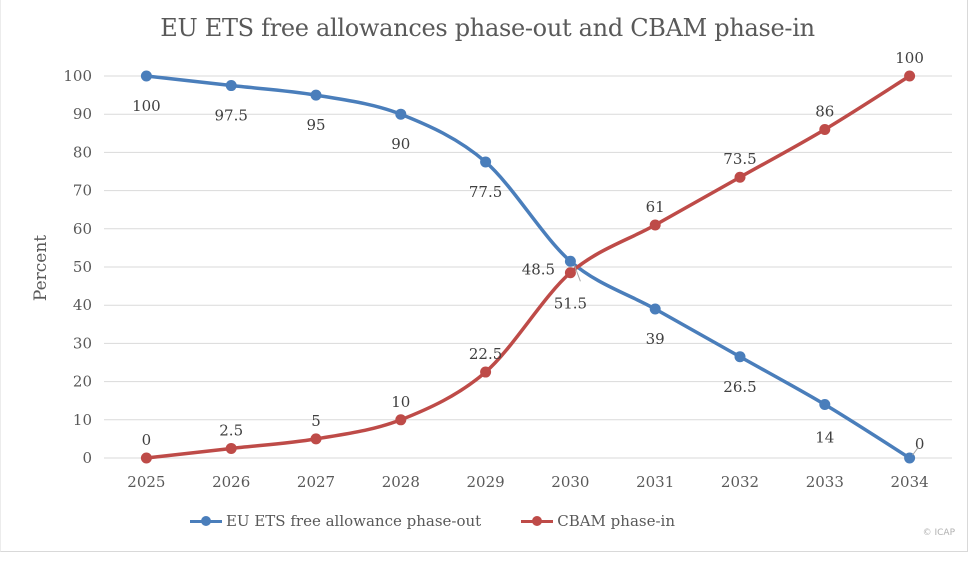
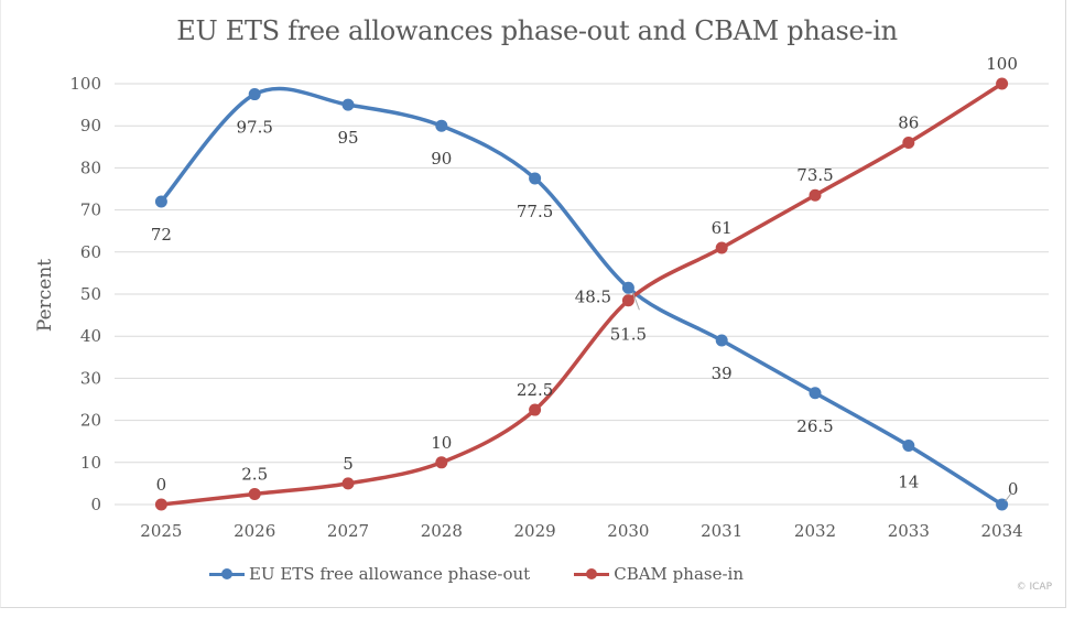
EU ETS free allowance phase-out/2025: 100 -> 72
